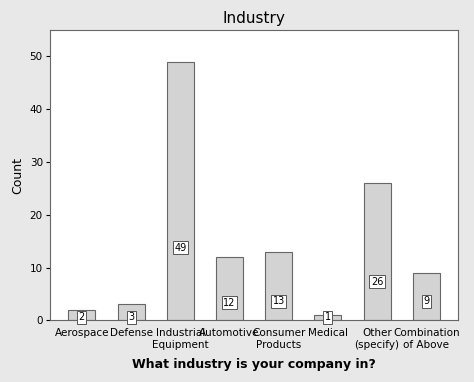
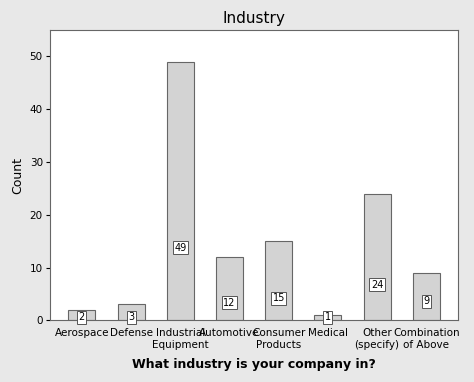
Consumer Products: 13 -> 15
Other (specify): 26 -> 24
